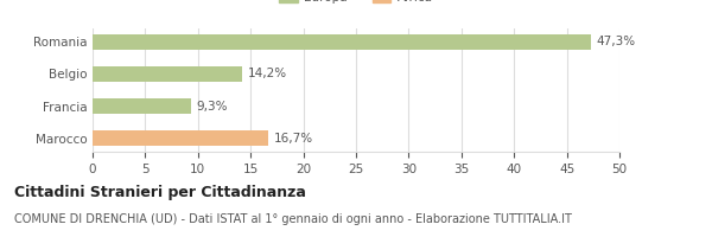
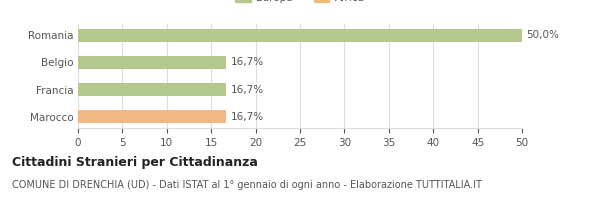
Romania: 47,3% -> 50,0%
Belgio: 14,2% -> 16,7%
Francia: 9,3% -> 16,7%
